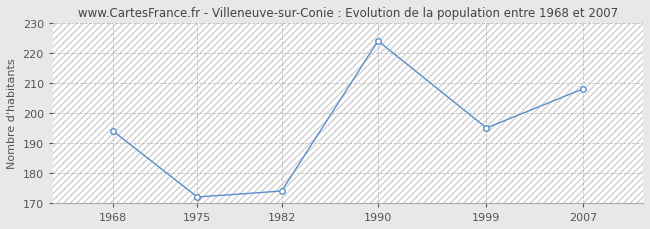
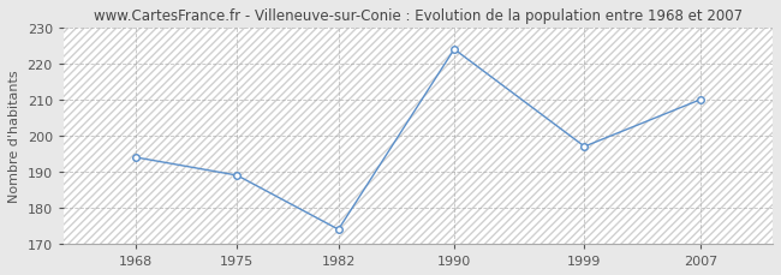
1975: 172 -> 189
1999: 195 -> 197
2007: 208 -> 210
